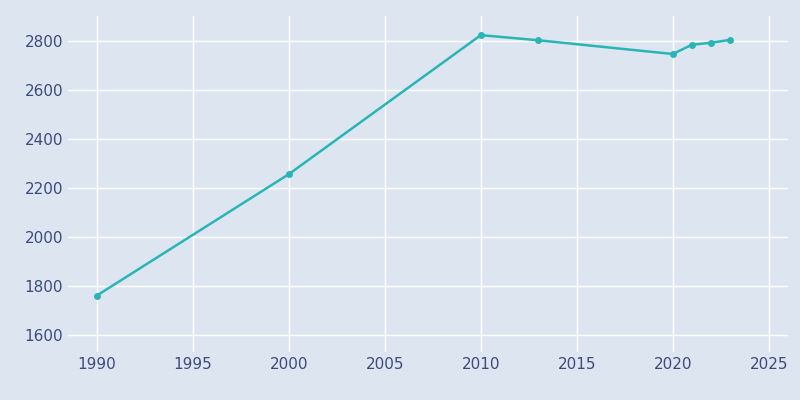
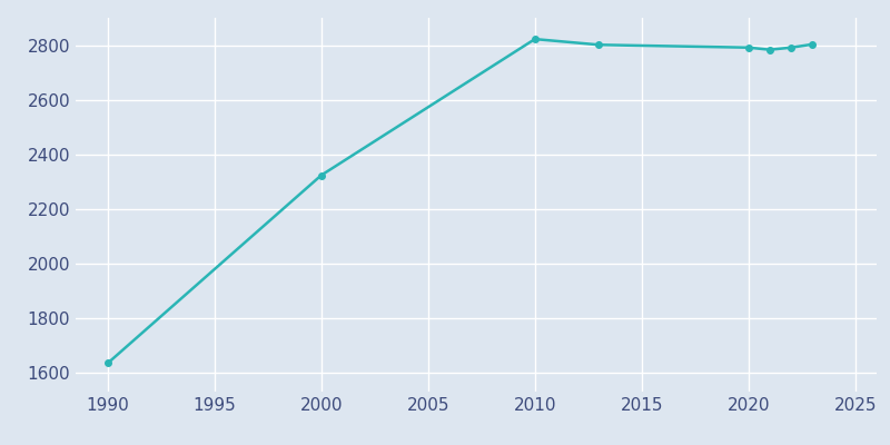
1990: 1760 -> 1634
2000: 2255 -> 2323
2020: 2745 -> 2791
